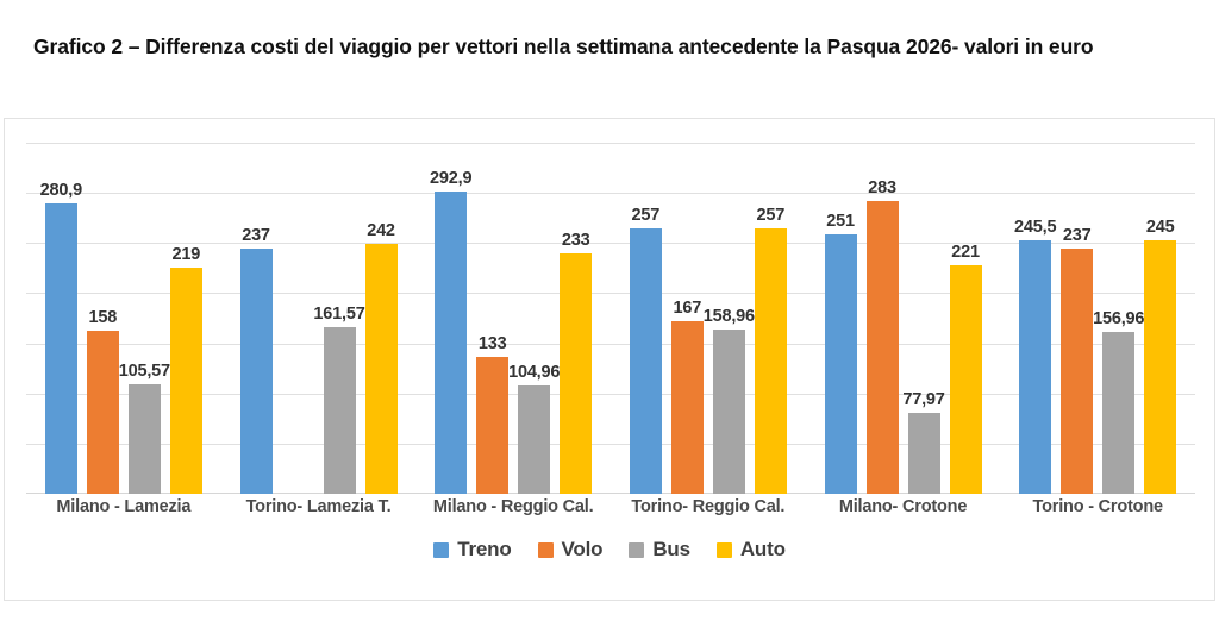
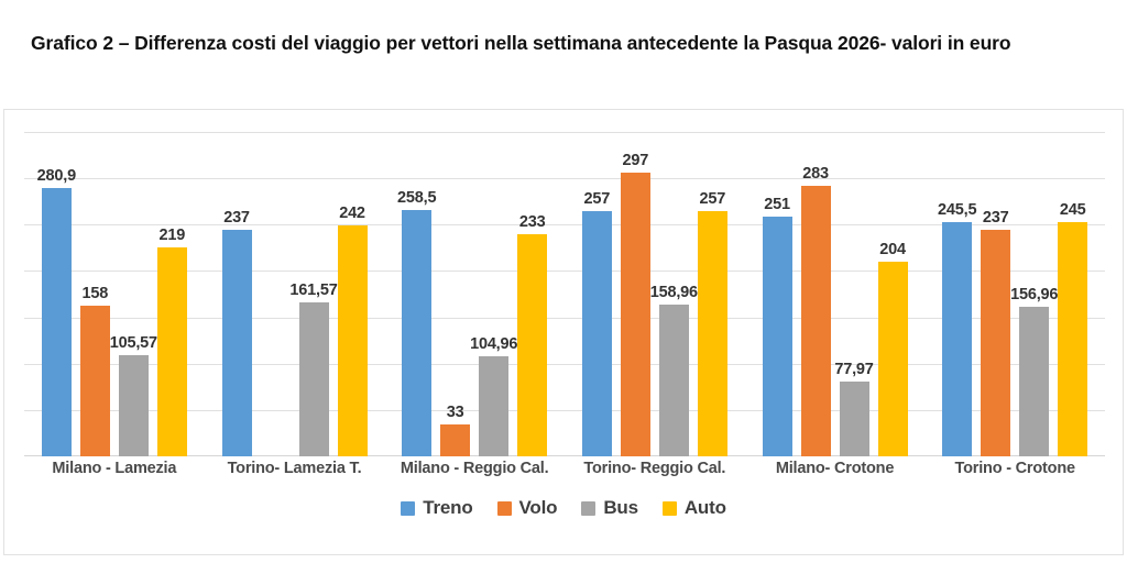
Treno/Milano - Reggio Cal.: 292,9 -> 258,5
Volo/Milano - Reggio Cal.: 133 -> 33
Volo/Torino- Reggio Cal.: 167 -> 297
Auto/Milano- Crotone: 221 -> 204
